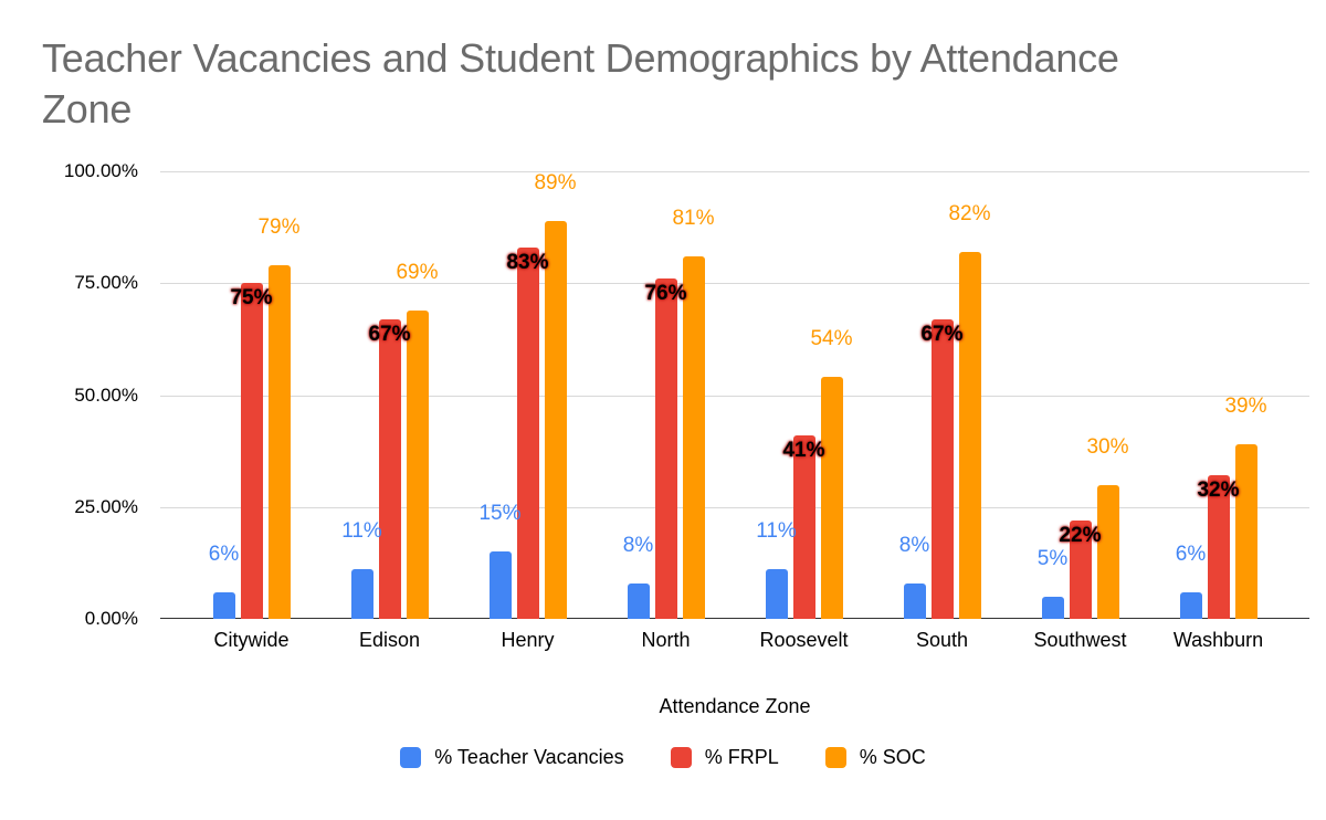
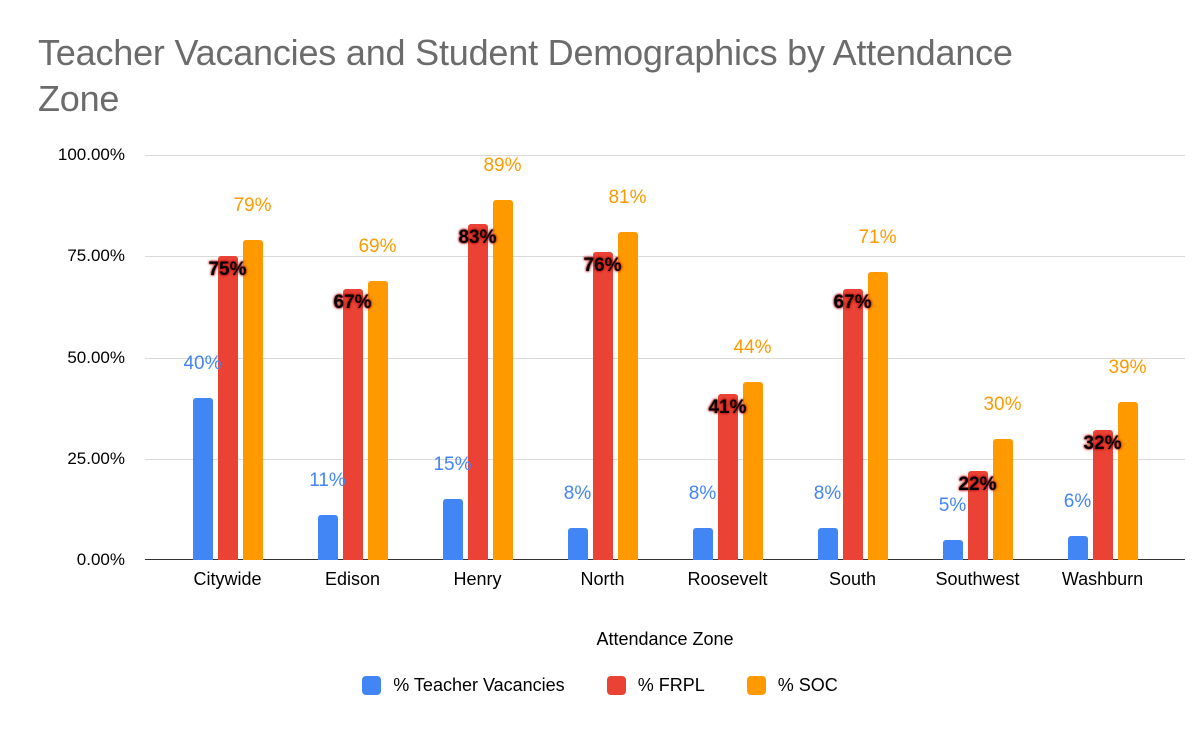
% Teacher Vacancies/Citywide: 6% -> 40%
% Teacher Vacancies/Roosevelt: 11% -> 8%
% SOC/Roosevelt: 54% -> 44%
% SOC/South: 82% -> 71%
